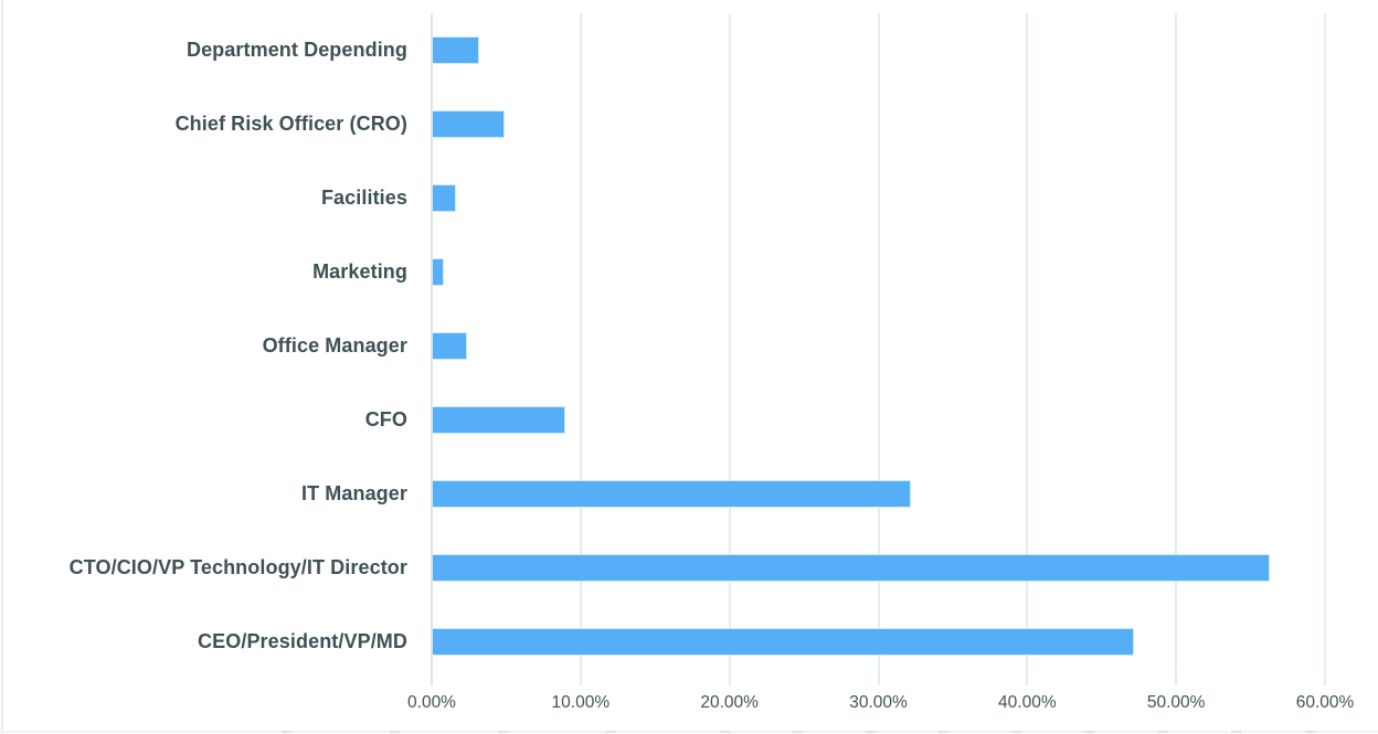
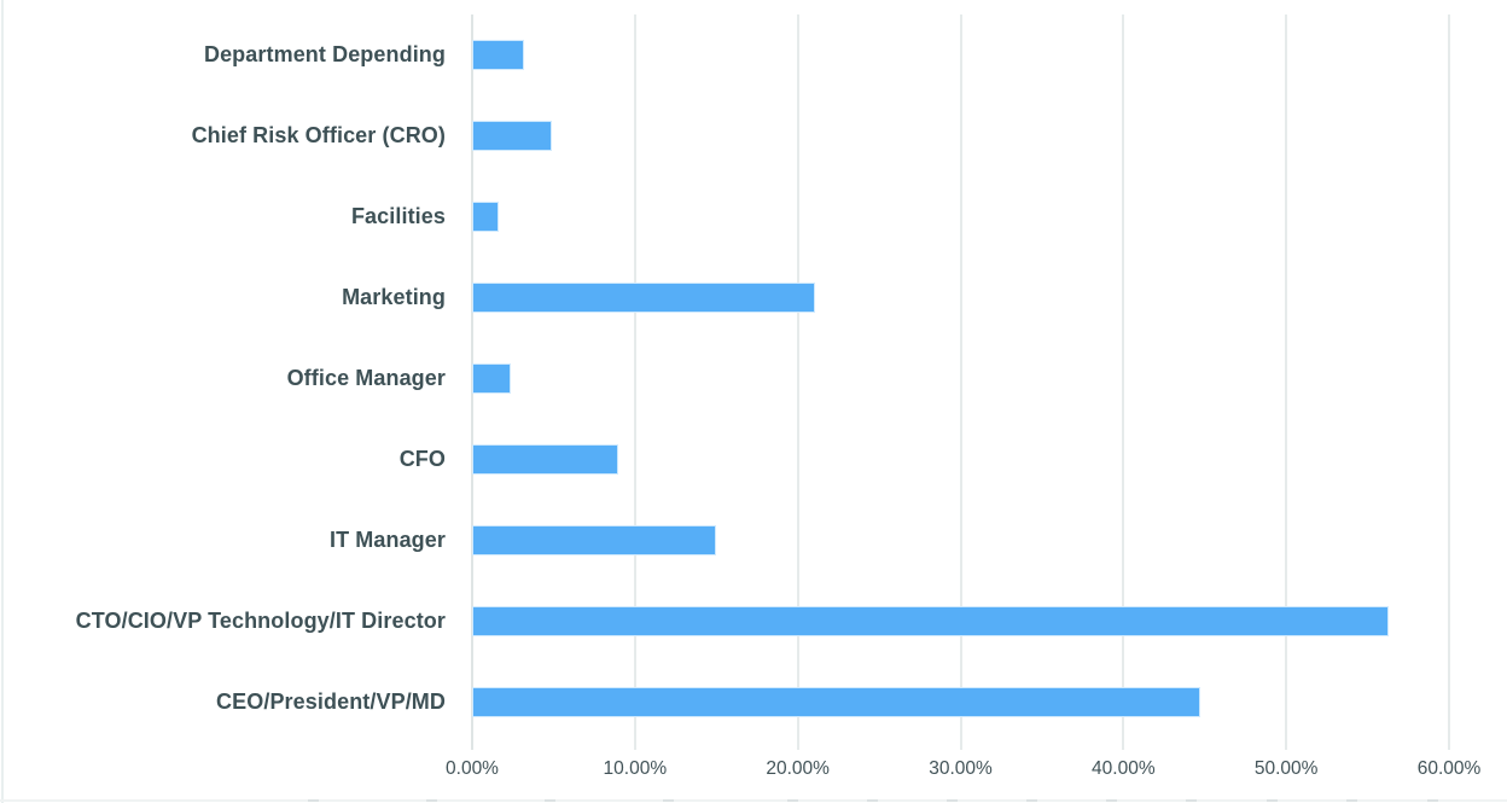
Marketing: 0.8% -> 21.1%
IT Manager: 32.2% -> 15.0%
CEO/President/VP/MD: 47.2% -> 44.7%
